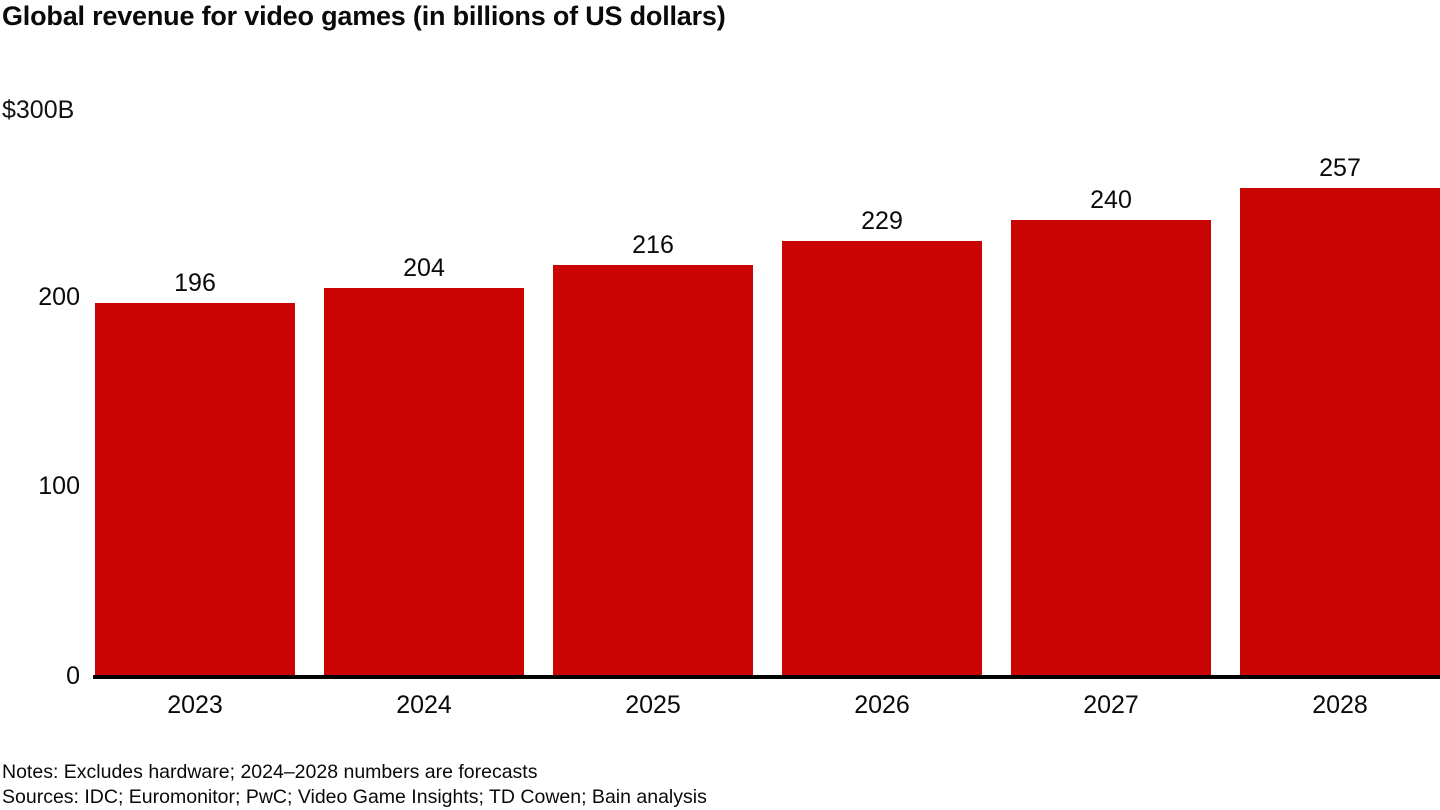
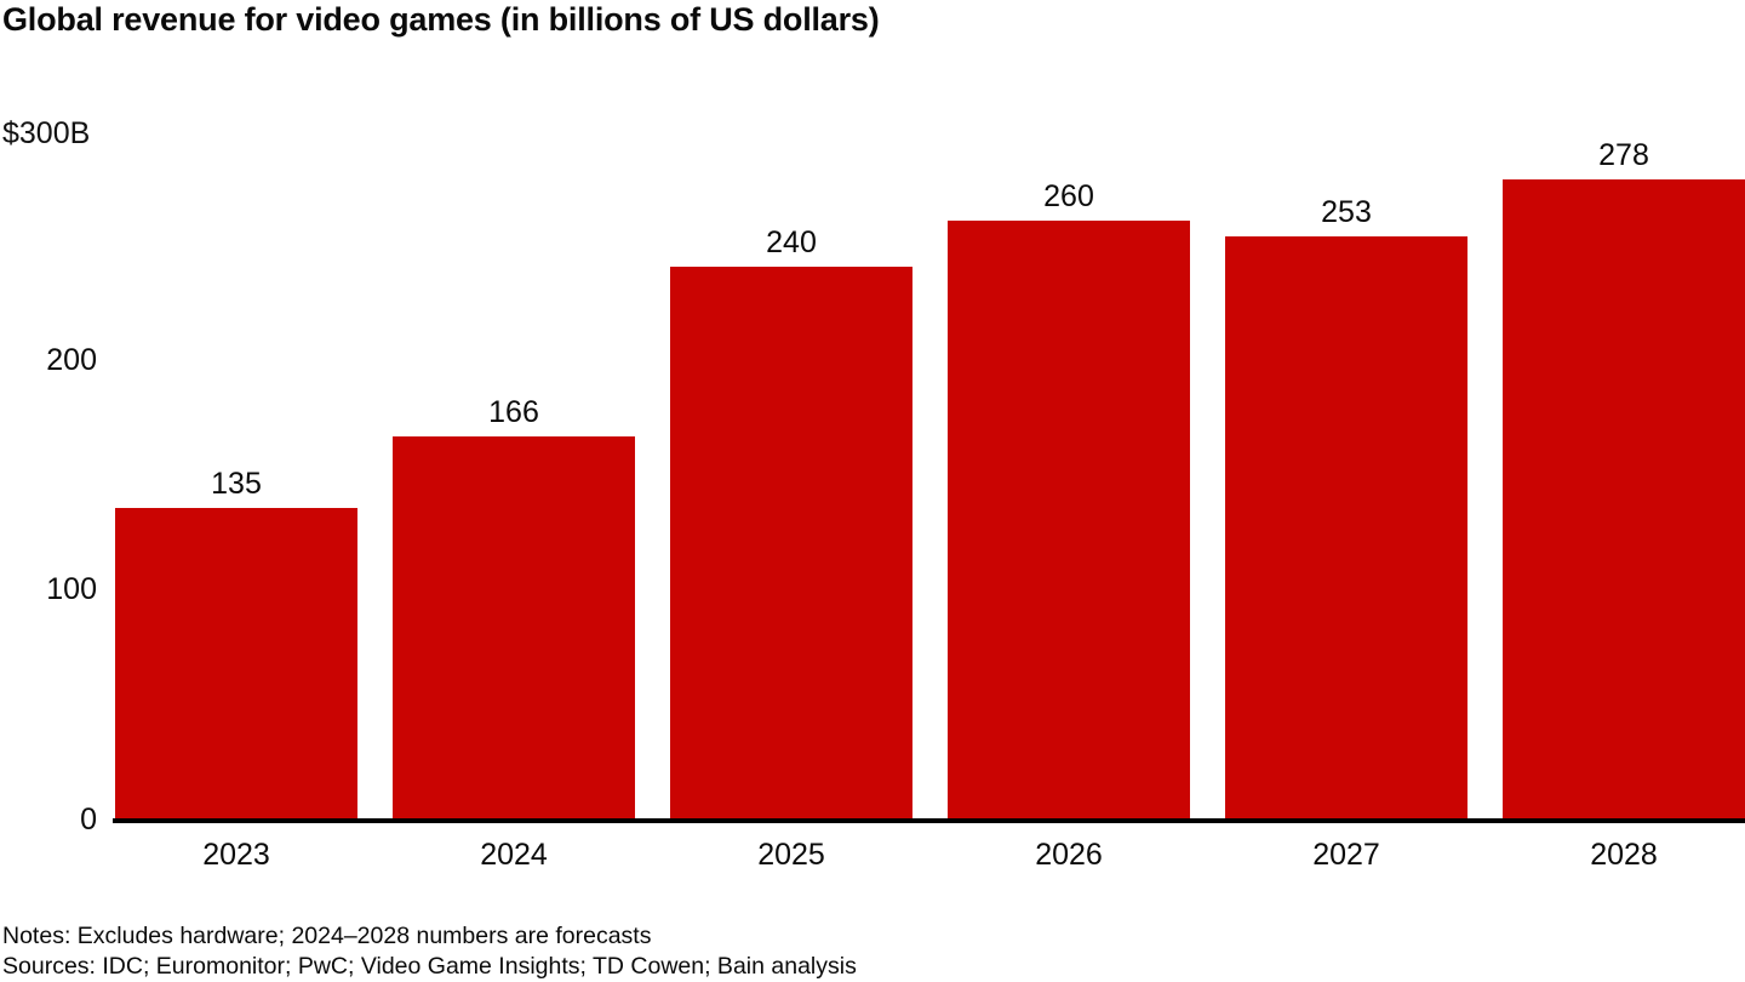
2023: 196 -> 135
2024: 204 -> 166
2025: 216 -> 240
2026: 229 -> 260
2027: 240 -> 253
2028: 257 -> 278
